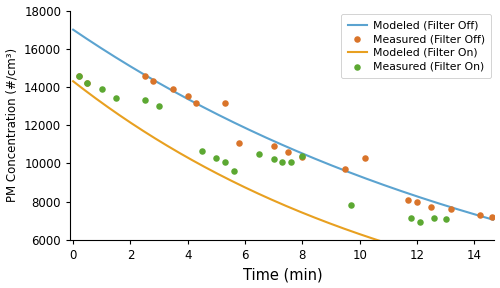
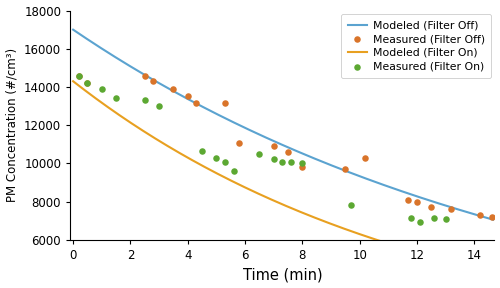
Measured (Filter Off)/8: 10400 -> 9800
Measured (Filter On)/8: 10400 -> 10000
